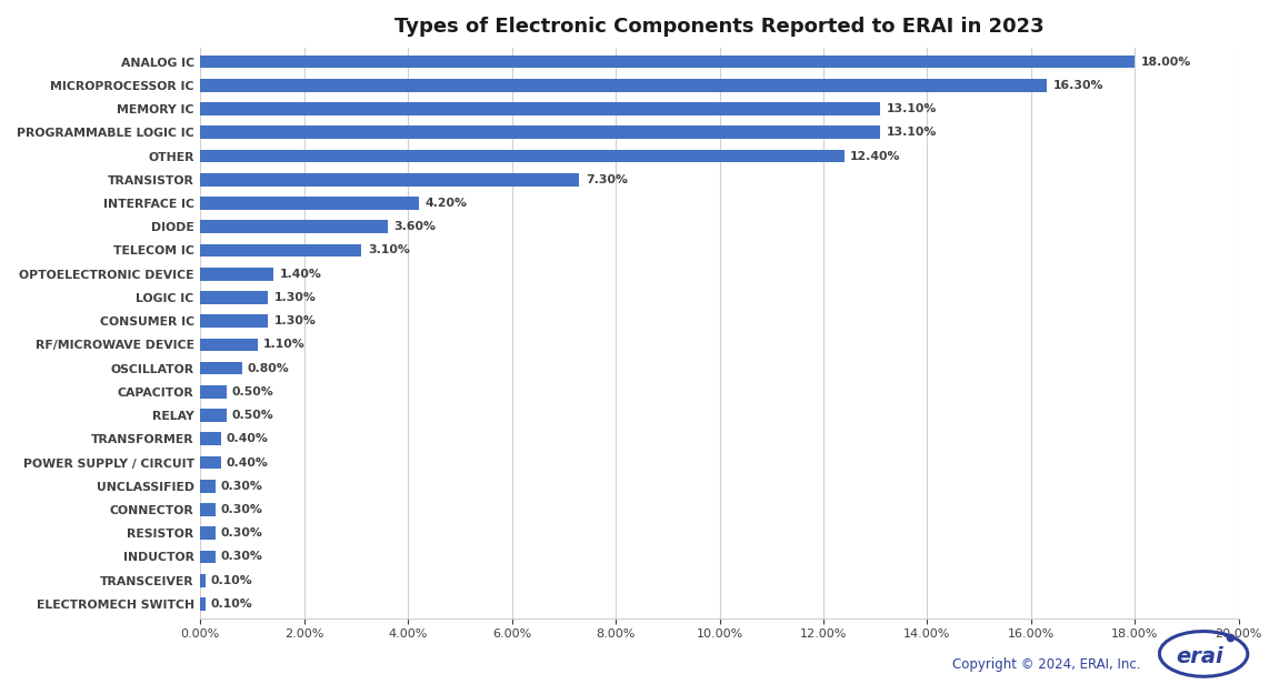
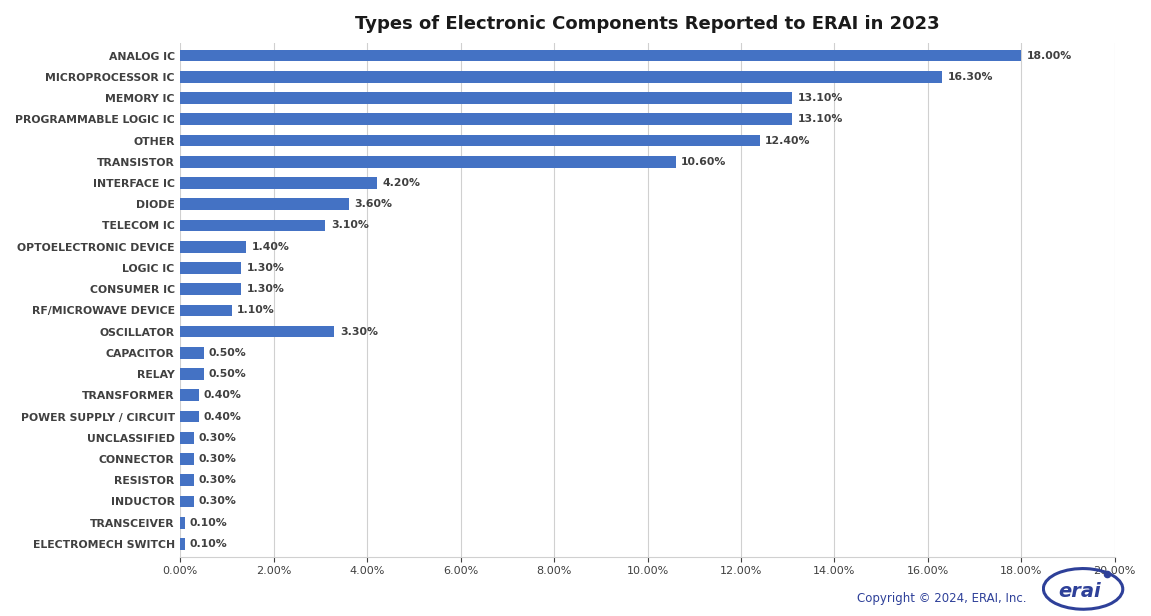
TRANSISTOR: 7.30% -> 10.60%
OSCILLATOR: 0.80% -> 3.30%
